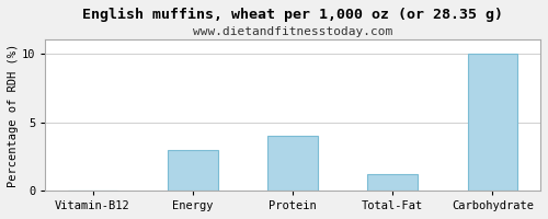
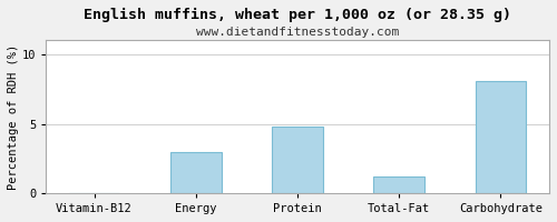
Protein: 4.0 -> 4.8
Carbohydrate: 10.0 -> 8.1
